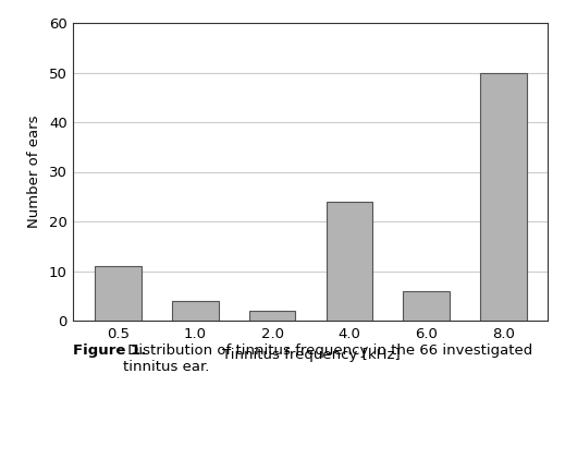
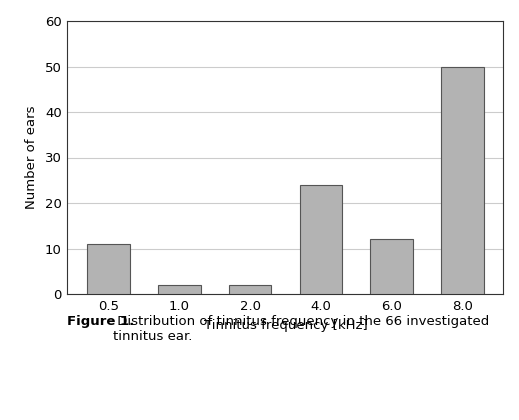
1.0: 4 -> 2
6.0: 6 -> 12
